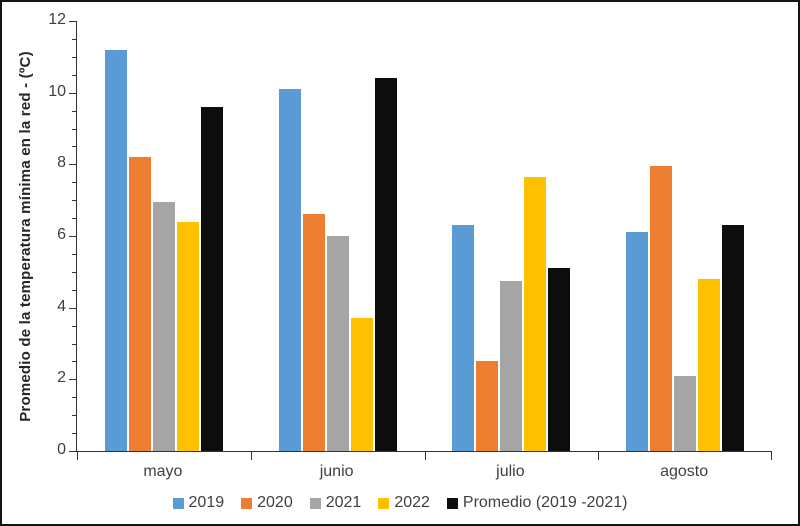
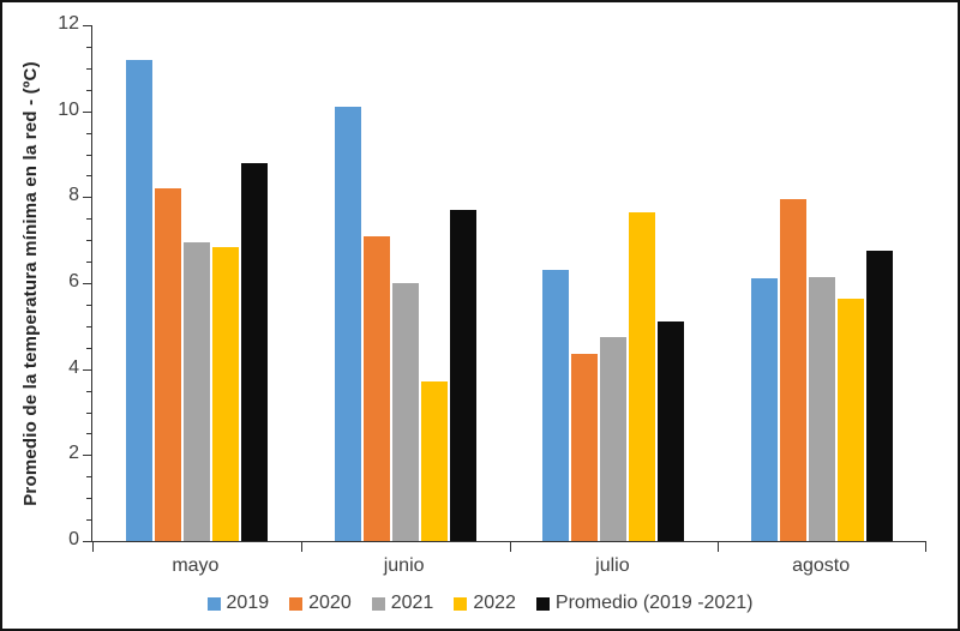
2022/mayo: 6.4 -> 6.8
Promedio (2019 -2021)/mayo: 9.6 -> 8.8
2020/junio: 6.6 -> 7.1
Promedio (2019 -2021)/junio: 10.4 -> 7.7
2020/julio: 2.5 -> 4.3
2021/agosto: 2.1 -> 6.2
2022/agosto: 4.8 -> 5.7
Promedio (2019 -2021)/agosto: 6.3 -> 6.8
